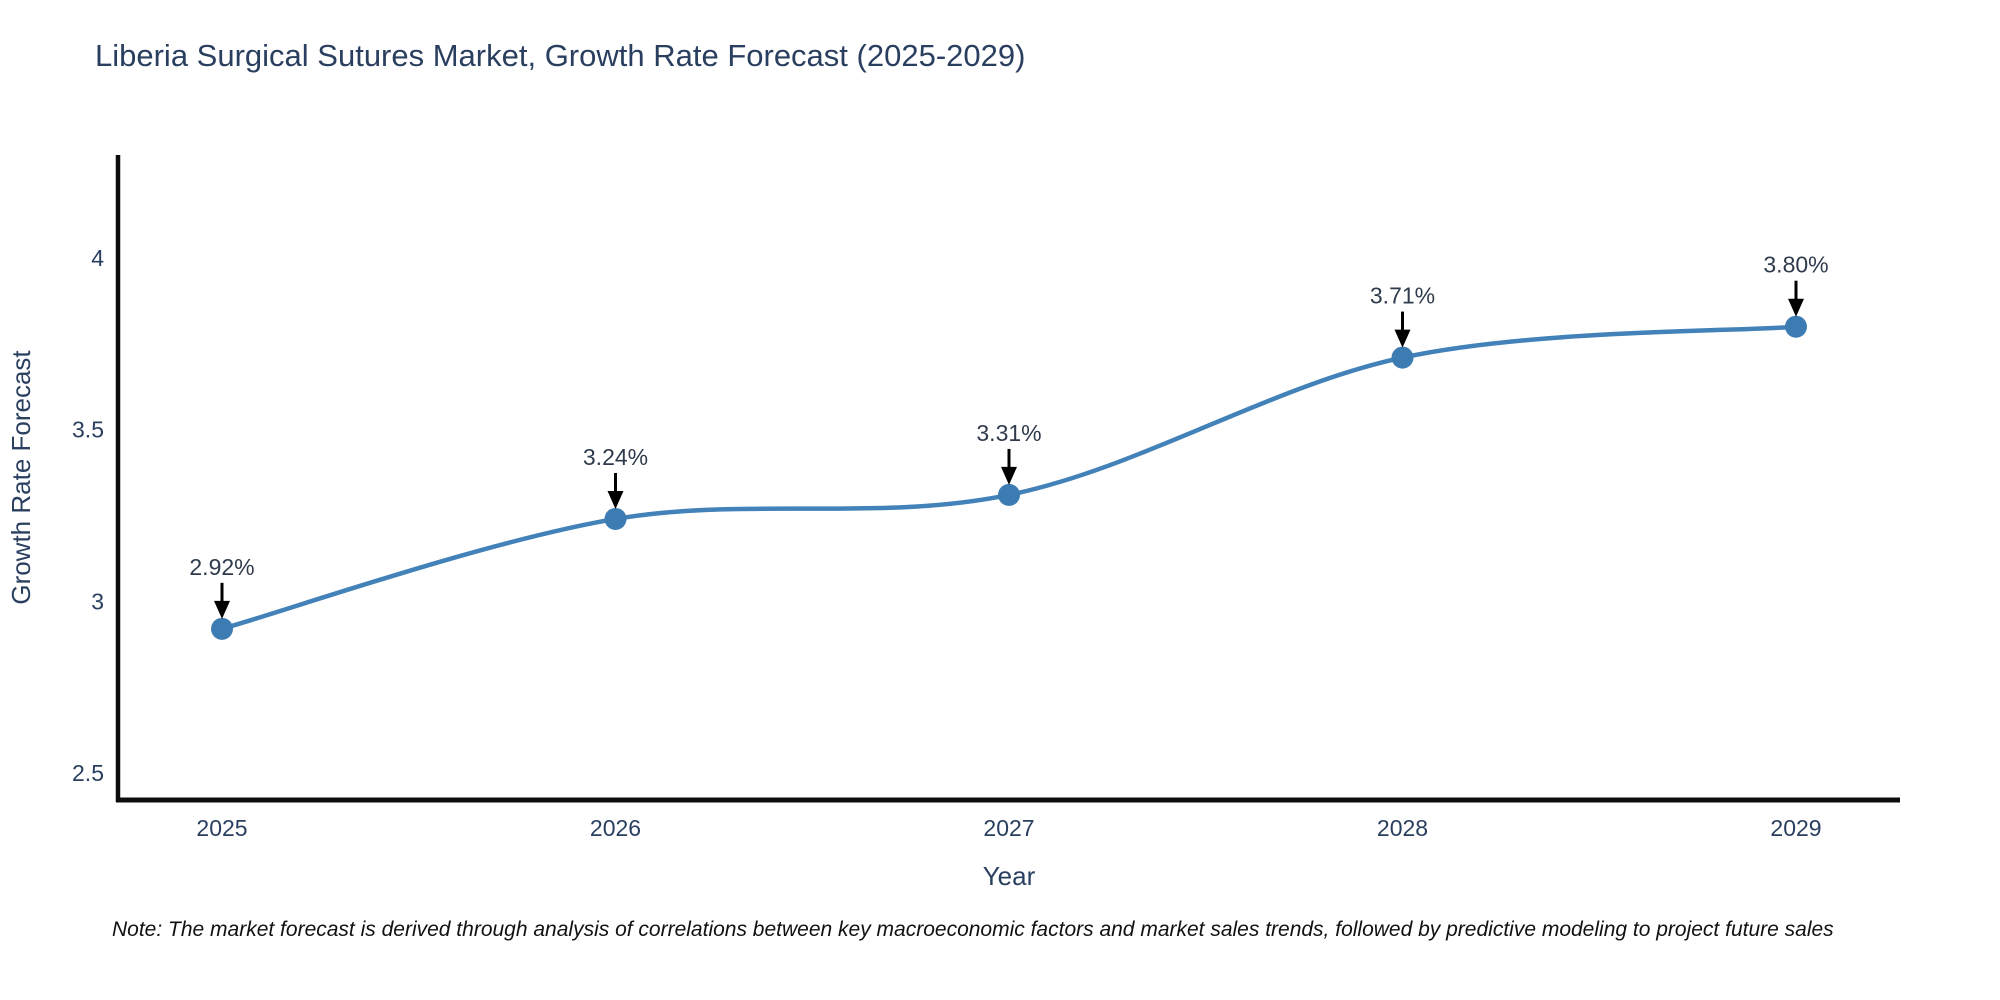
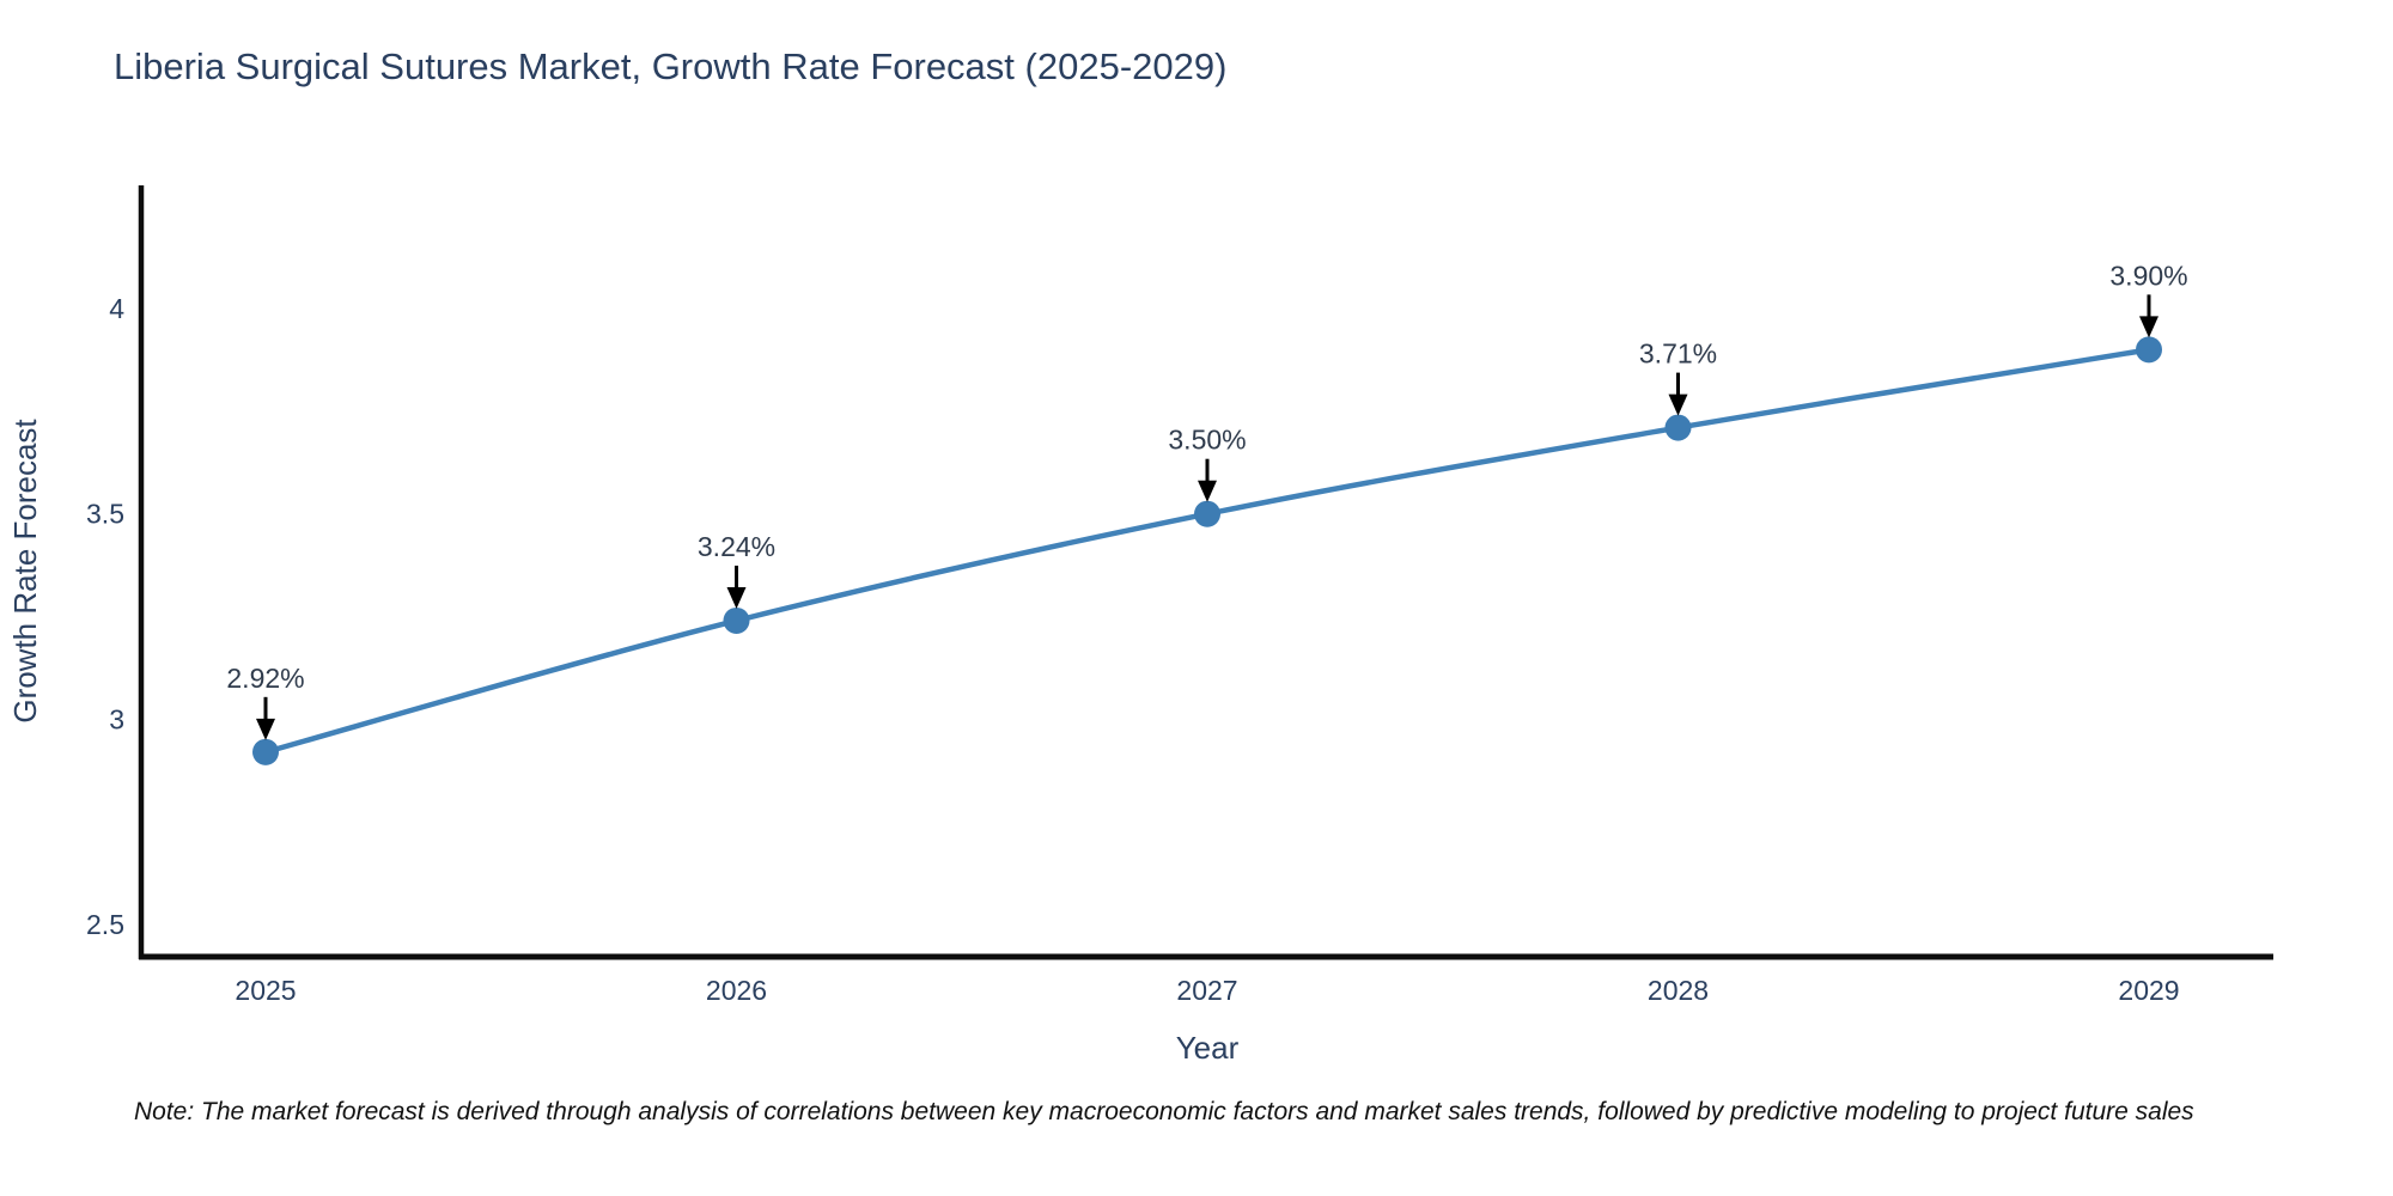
2027: 3.31% -> 3.50%
2029: 3.80% -> 3.90%
